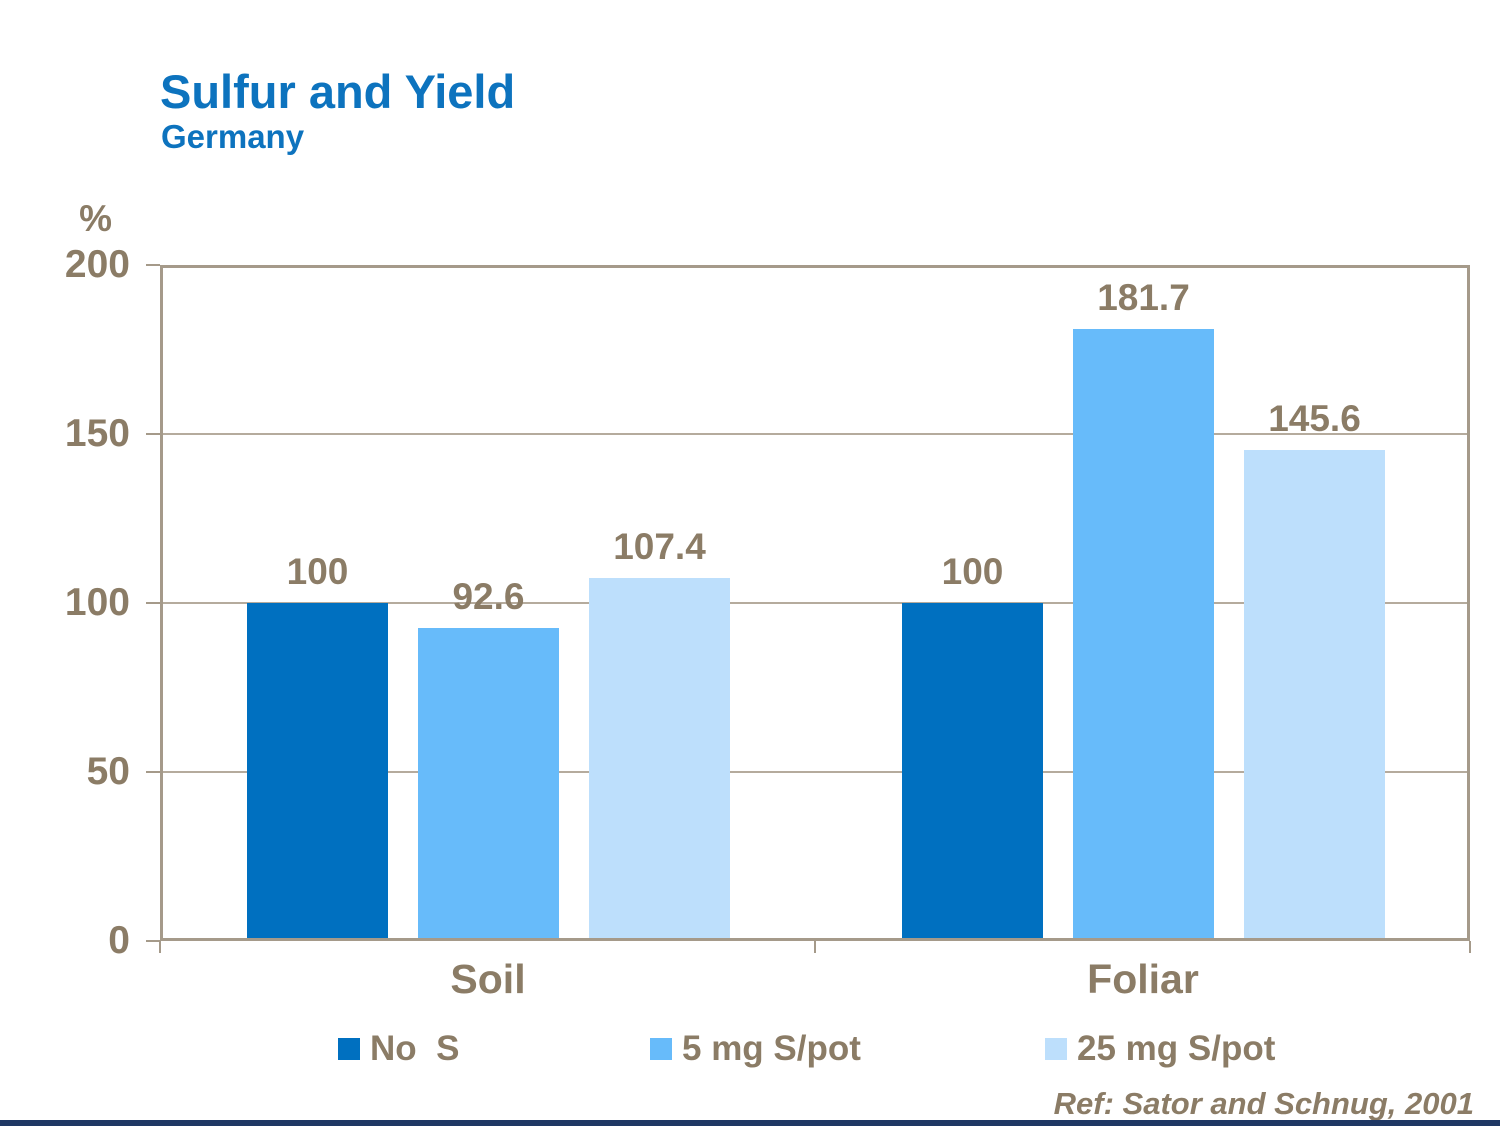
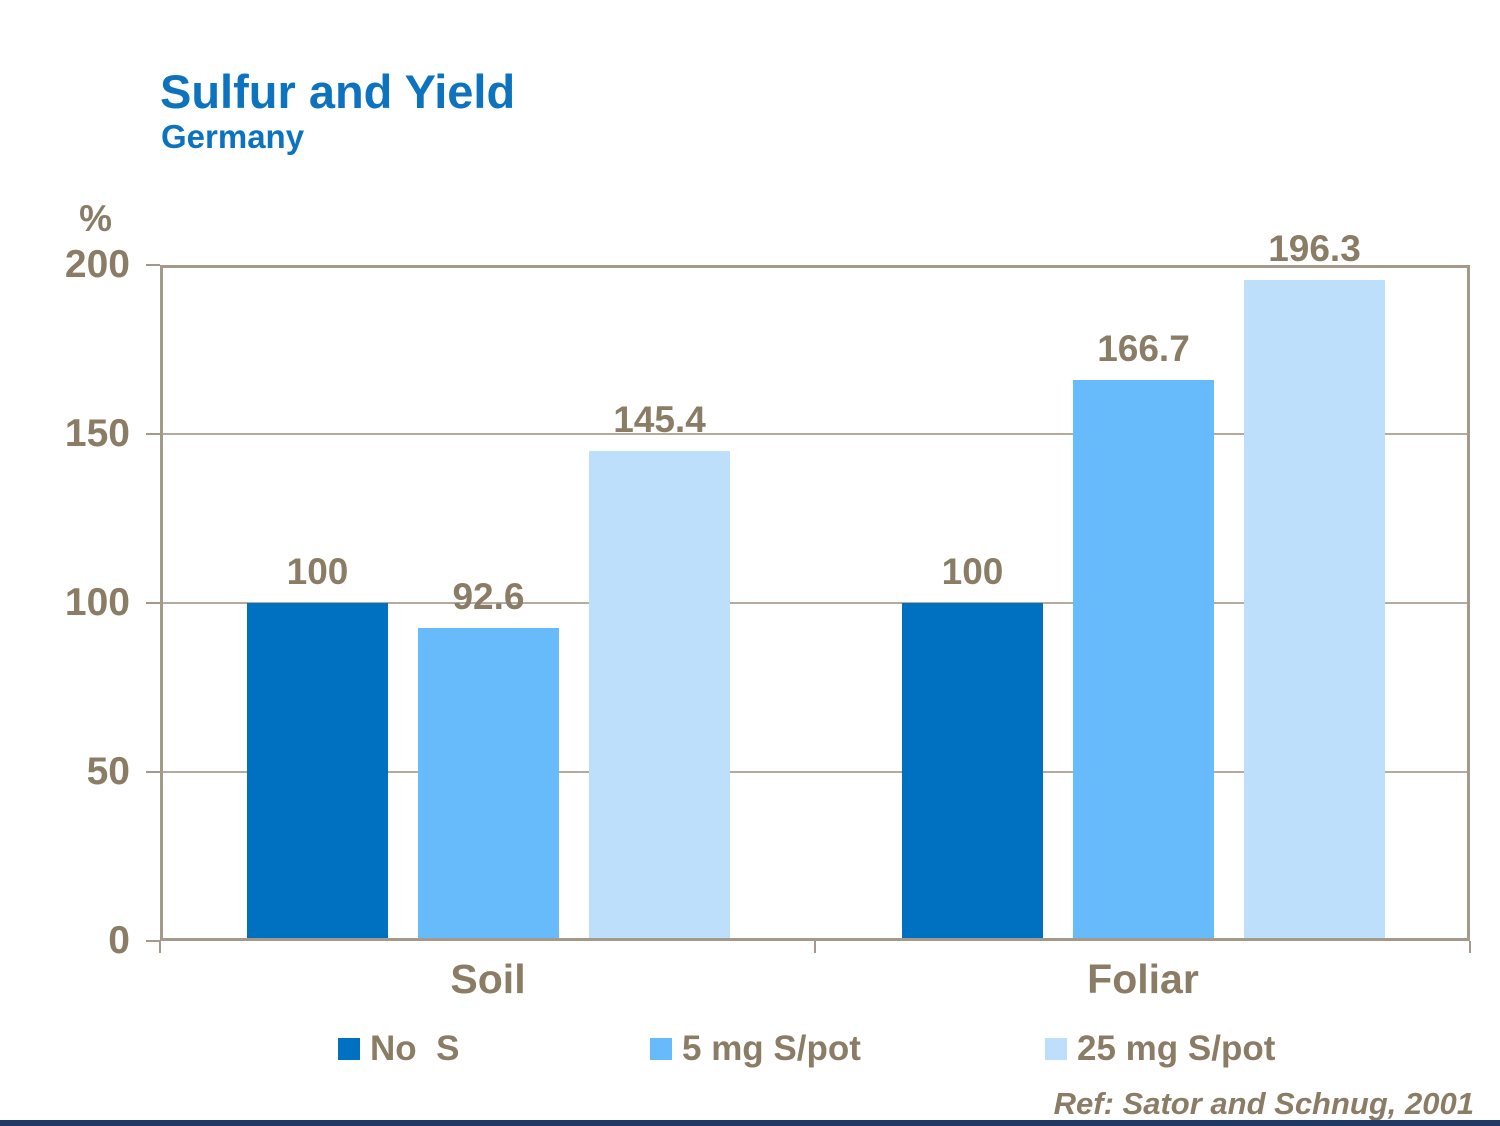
25 mg S/pot/Soil: 107.4 -> 145.4
5 mg S/pot/Foliar: 181.7 -> 166.7
25 mg S/pot/Foliar: 145.6 -> 196.3
